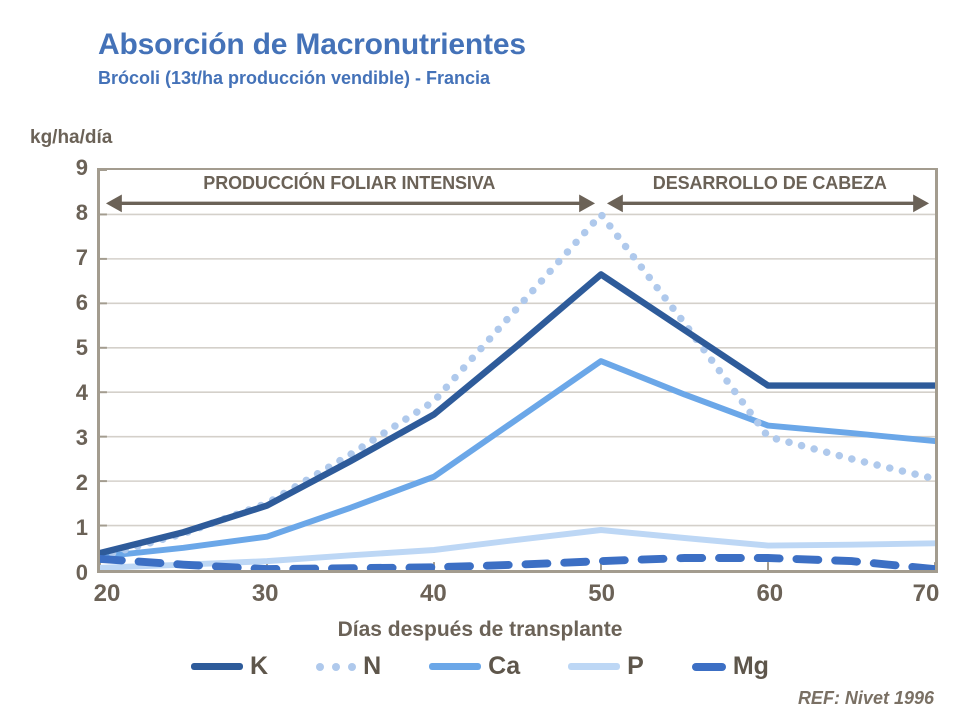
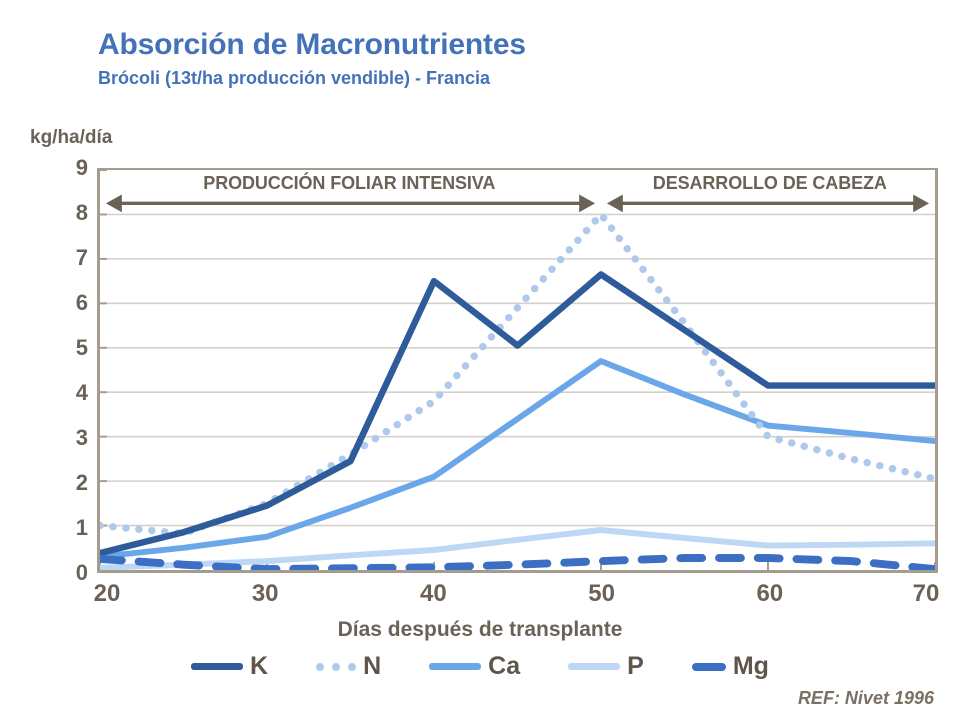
N/20: 0.3 -> 1.0
K/40: 3.5 -> 6.5
